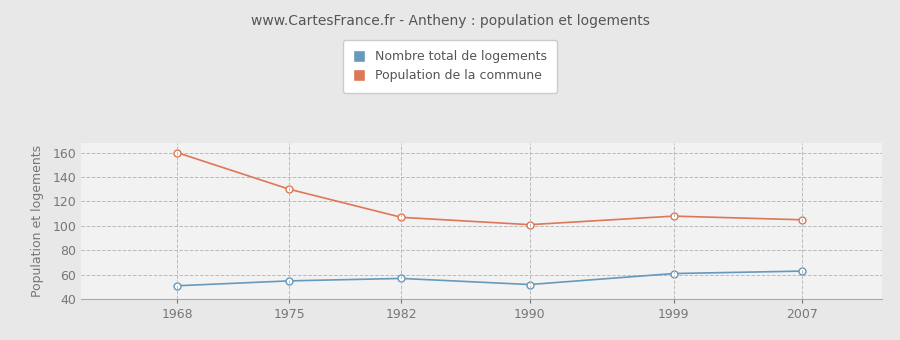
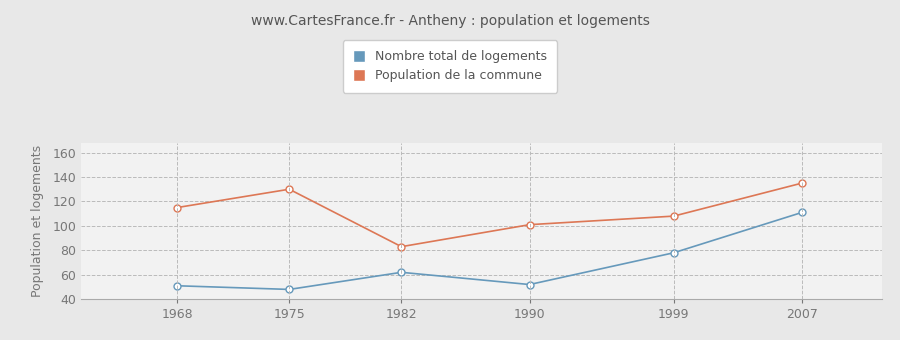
Population de la commune/1968: 160 -> 115
Nombre total de logements/1975: 55 -> 48
Nombre total de logements/1982: 57 -> 62
Population de la commune/1982: 107 -> 83
Nombre total de logements/1999: 61 -> 78
Nombre total de logements/2007: 63 -> 111
Population de la commune/2007: 105 -> 135
